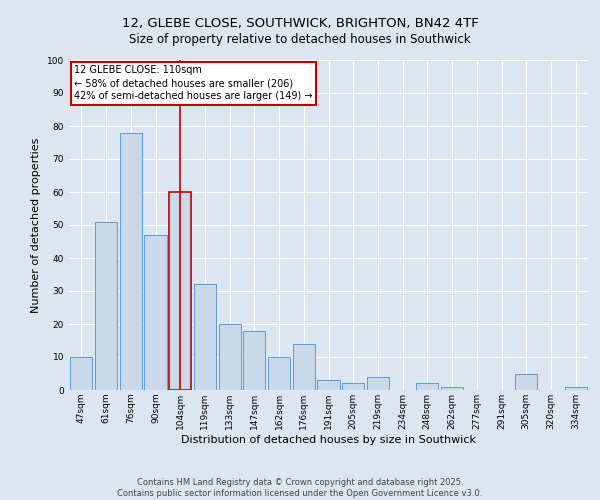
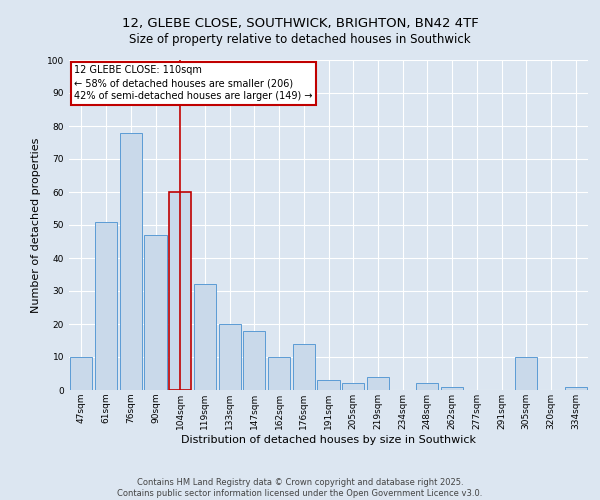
305sqm: 5 -> 10
